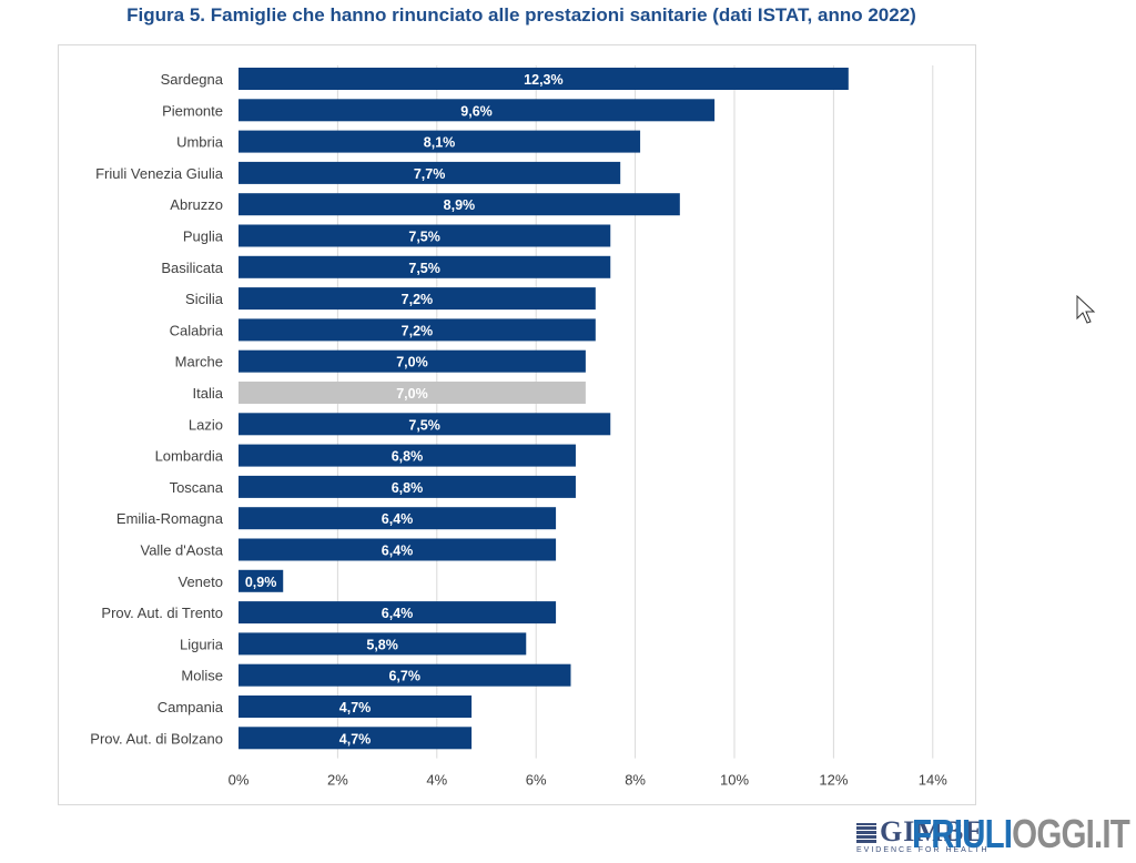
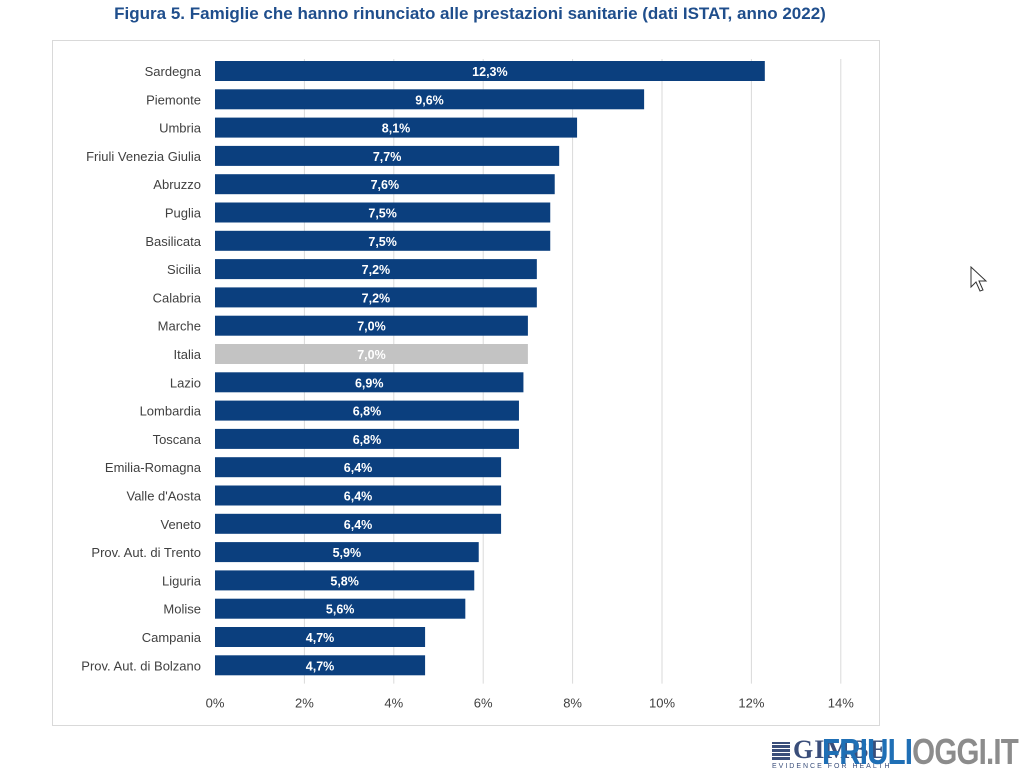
Abruzzo: 8,9% -> 7,6%
Lazio: 7,5% -> 6,9%
Veneto: 0,9% -> 6,4%
Prov. Aut. di Trento: 6,4% -> 5,9%
Molise: 6,7% -> 5,6%
